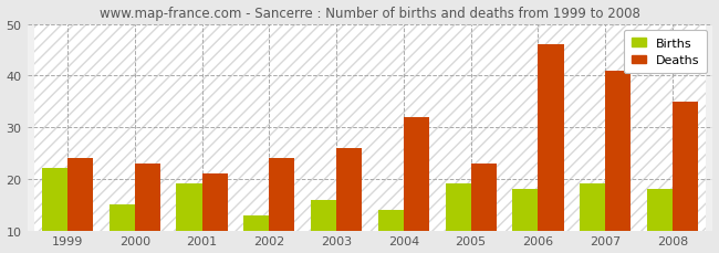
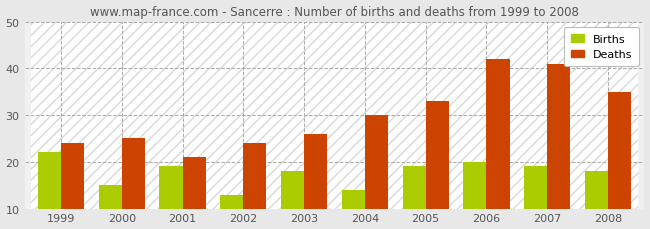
Deaths/2000: 23 -> 25
Births/2003: 16 -> 18
Deaths/2004: 32 -> 30
Deaths/2005: 23 -> 33
Births/2006: 18 -> 20
Deaths/2006: 46 -> 42
